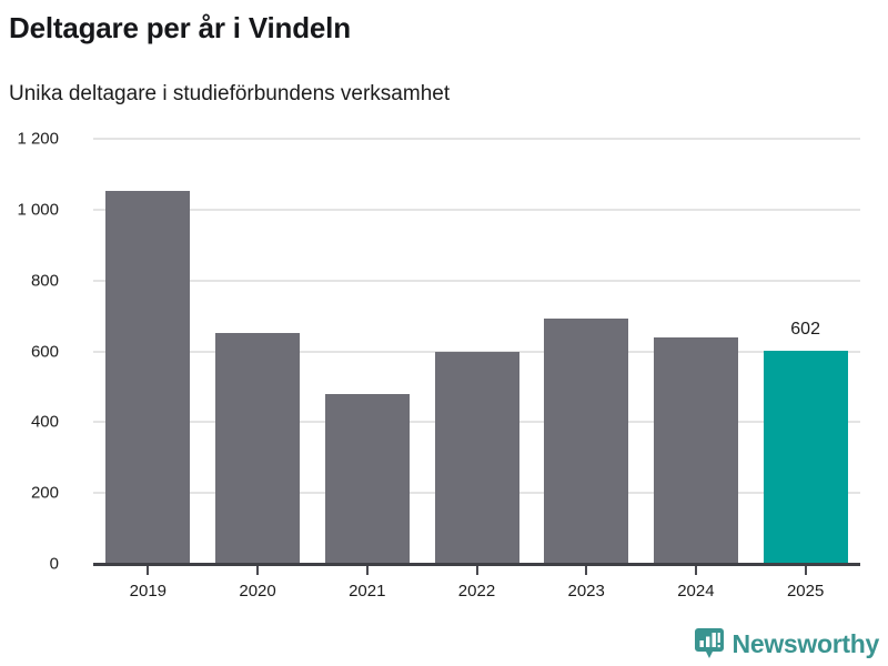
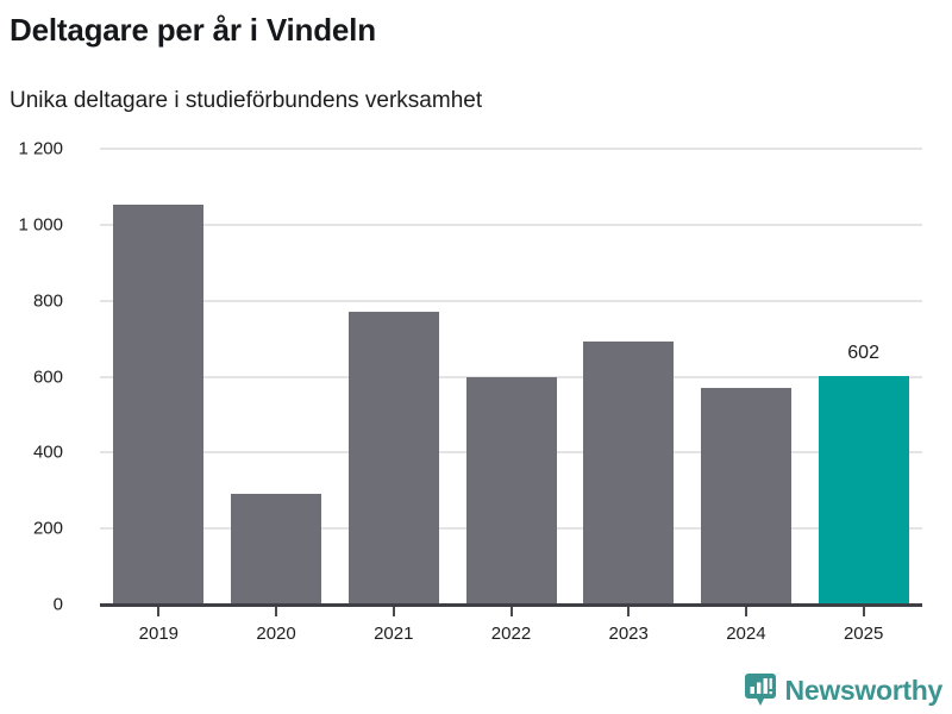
2020: 650 -> 290
2021: 480 -> 770
2024: 640 -> 570
